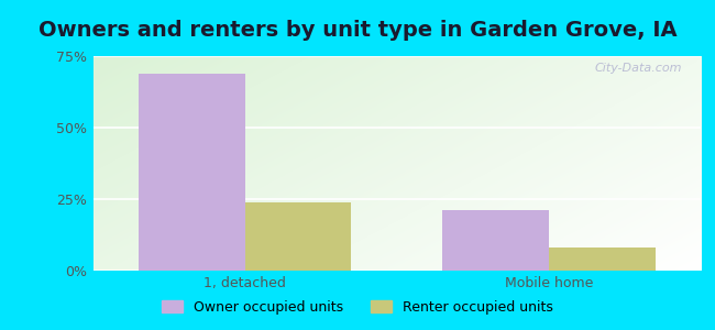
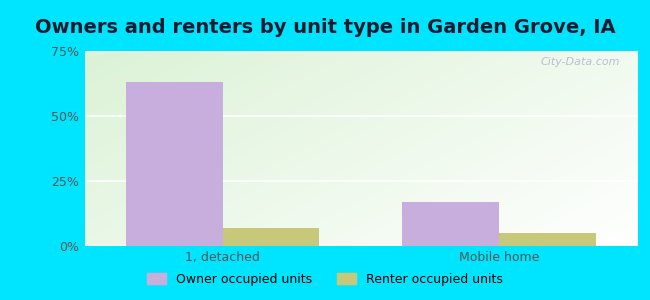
Owner occupied units/1, detached: 69% -> 63%
Renter occupied units/1, detached: 24% -> 7%
Owner occupied units/Mobile home: 21% -> 17%
Renter occupied units/Mobile home: 8% -> 5%
